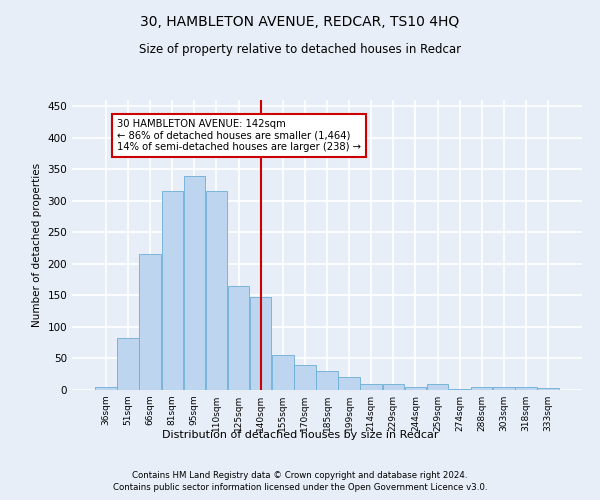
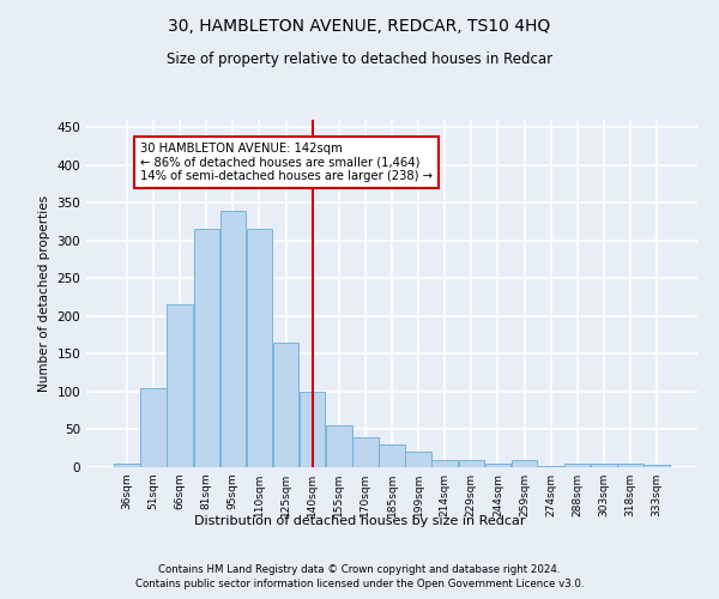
51sqm: 82 -> 105
140sqm: 148 -> 100
